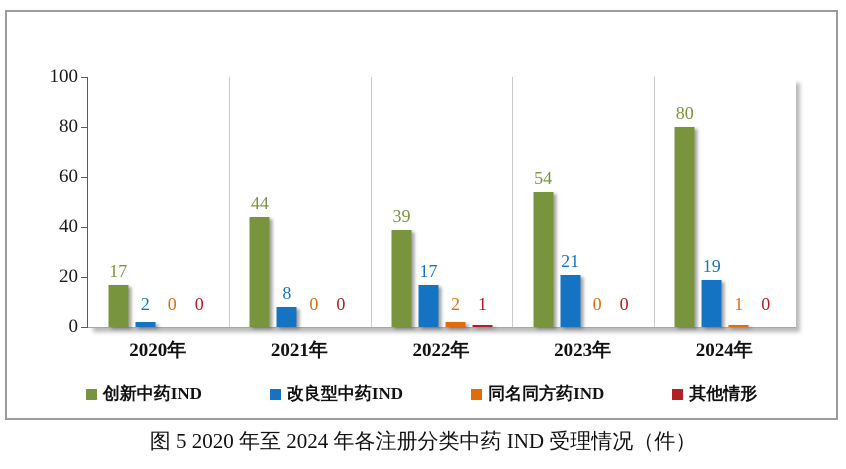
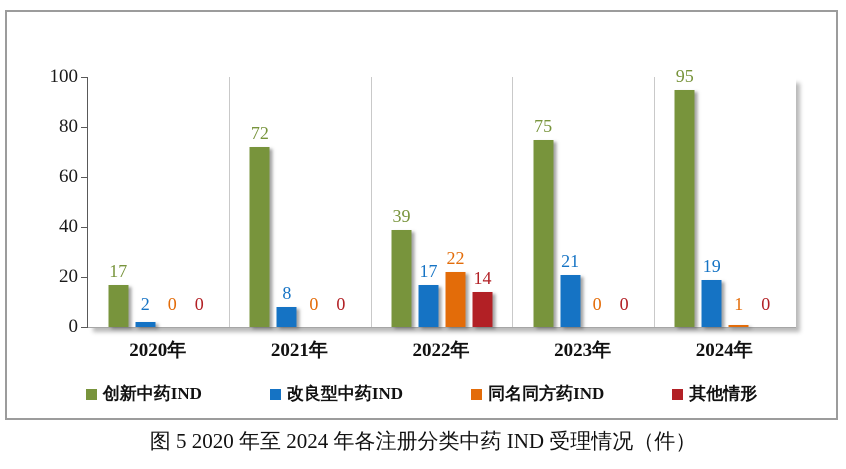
创新中药IND/2021年: 44 -> 72
同名同方药IND/2022年: 2 -> 22
其他情形/2022年: 1 -> 14
创新中药IND/2023年: 54 -> 75
创新中药IND/2024年: 80 -> 95
